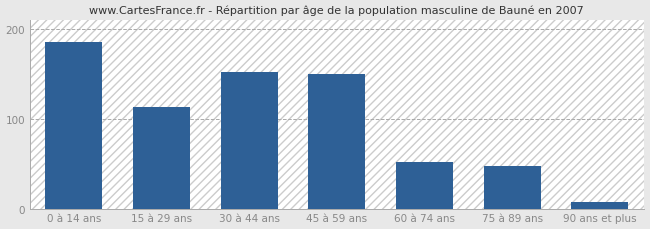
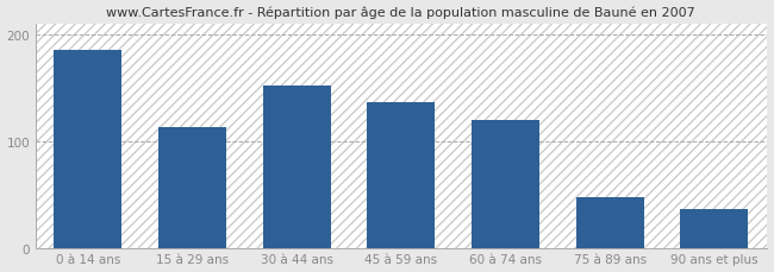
45 à 59 ans: 150 -> 136
60 à 74 ans: 52 -> 120
90 ans et plus: 7 -> 36
